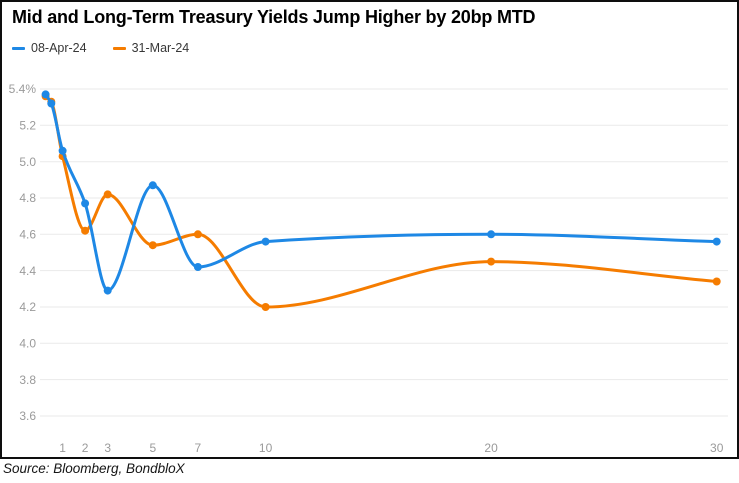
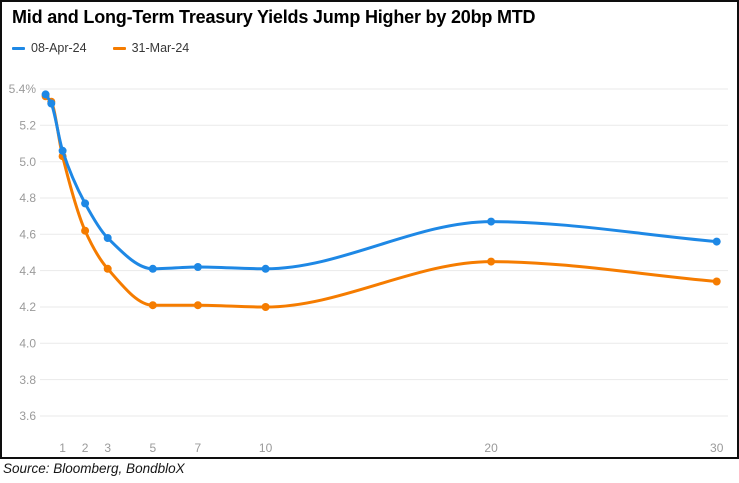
08-Apr-24/3: 4.29% -> 4.58%
31-Mar-24/3: 4.82% -> 4.41%
08-Apr-24/5: 4.87% -> 4.41%
31-Mar-24/5: 4.54% -> 4.21%
31-Mar-24/7: 4.60% -> 4.21%
08-Apr-24/10: 4.56% -> 4.41%
08-Apr-24/20: 4.60% -> 4.67%
